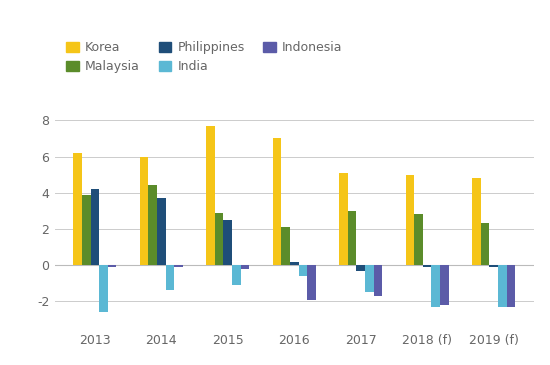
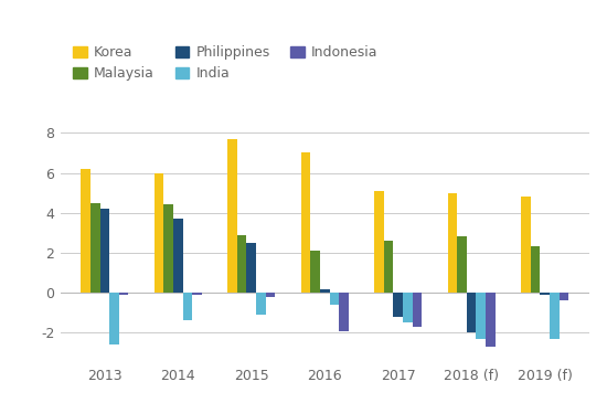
Malaysia/2013: 3.9 -> 4.5
Malaysia/2017: 3.0 -> 2.6
Philippines/2017: -0.3 -> -1.2
Philippines/2018 (f): -0.1 -> -2.0
Indonesia/2018 (f): -2.2 -> -2.7
Indonesia/2019 (f): -2.3 -> -0.4
